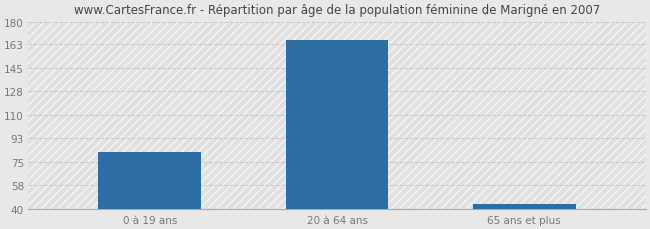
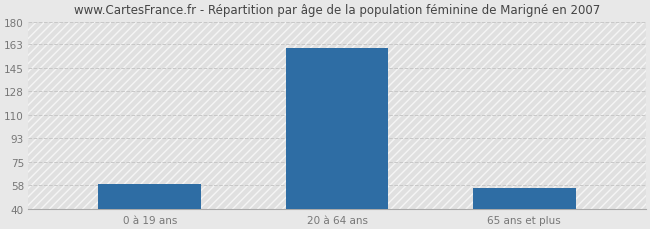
0 à 19 ans: 83 -> 59
20 à 64 ans: 166 -> 160
65 ans et plus: 44 -> 56
